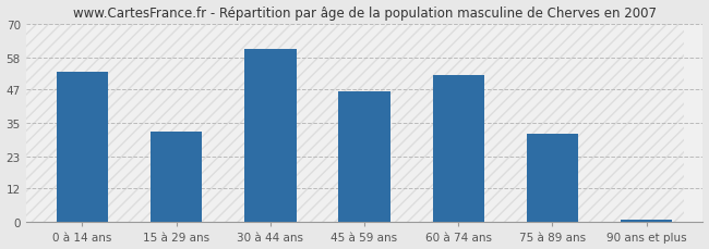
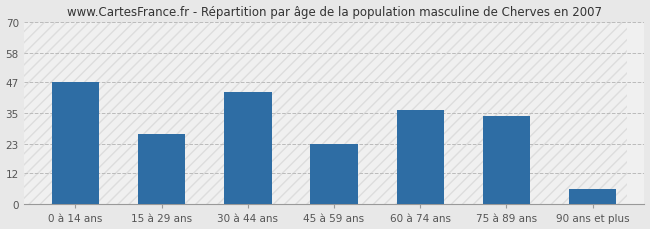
0 à 14 ans: 53 -> 47
15 à 29 ans: 32 -> 27
30 à 44 ans: 61 -> 43
45 à 59 ans: 46 -> 23
60 à 74 ans: 52 -> 36
75 à 89 ans: 31 -> 34
90 ans et plus: 1 -> 6
